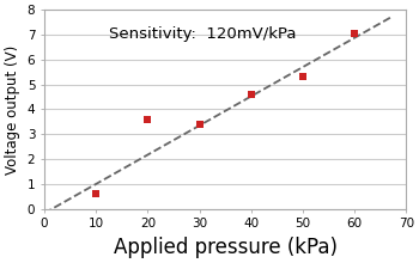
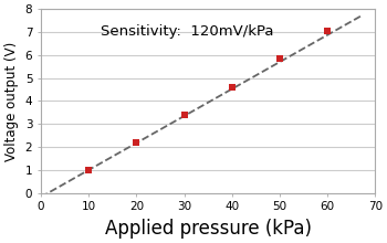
10: 0.60 -> 1.00
20: 3.60 -> 2.20
50: 5.30 -> 5.85
